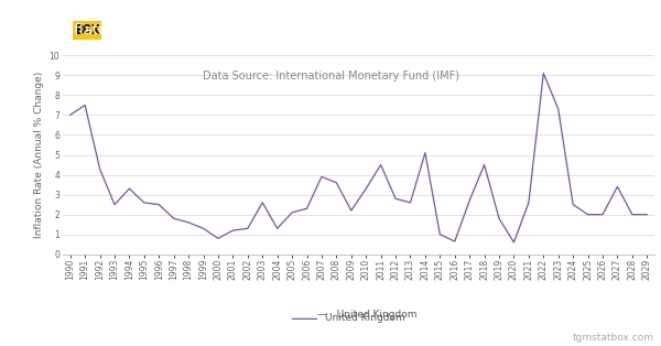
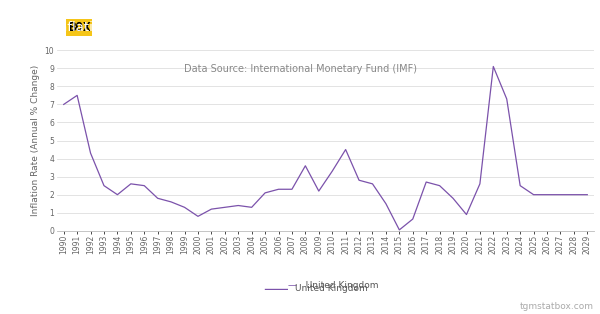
1994: 3.3 -> 2.0
2003: 2.6 -> 1.4
2007: 3.9 -> 2.3
2014: 5.1 -> 1.5
2015: 1.0 -> 0.1
2018: 4.5 -> 2.5
2020: 0.6 -> 0.9
2027: 3.4 -> 2.0
